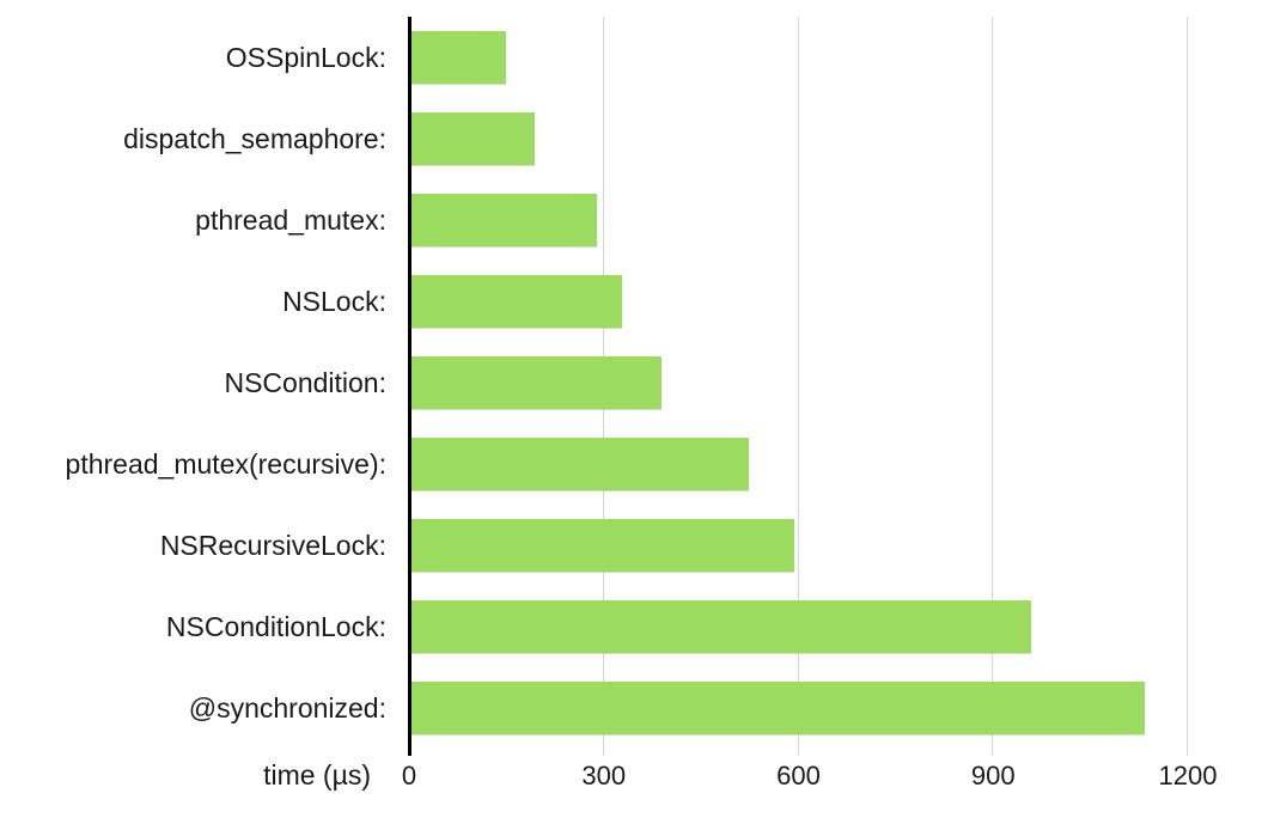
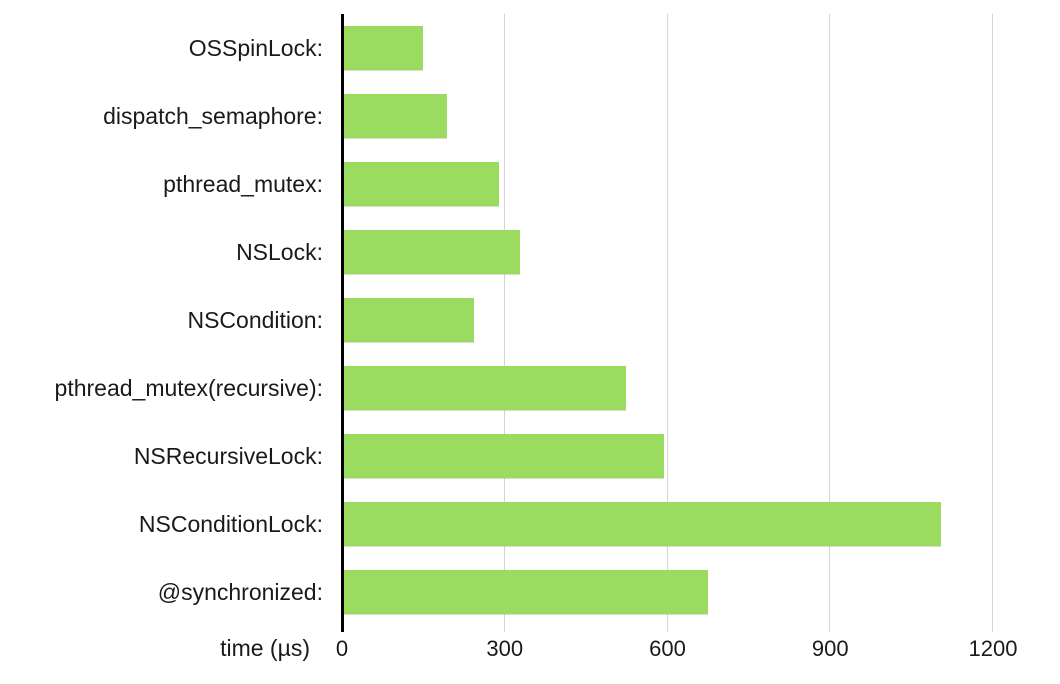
NSCondition:: 380 -> 240
NSConditionLock:: 960 -> 1100
@synchronized:: 1130 -> 670
